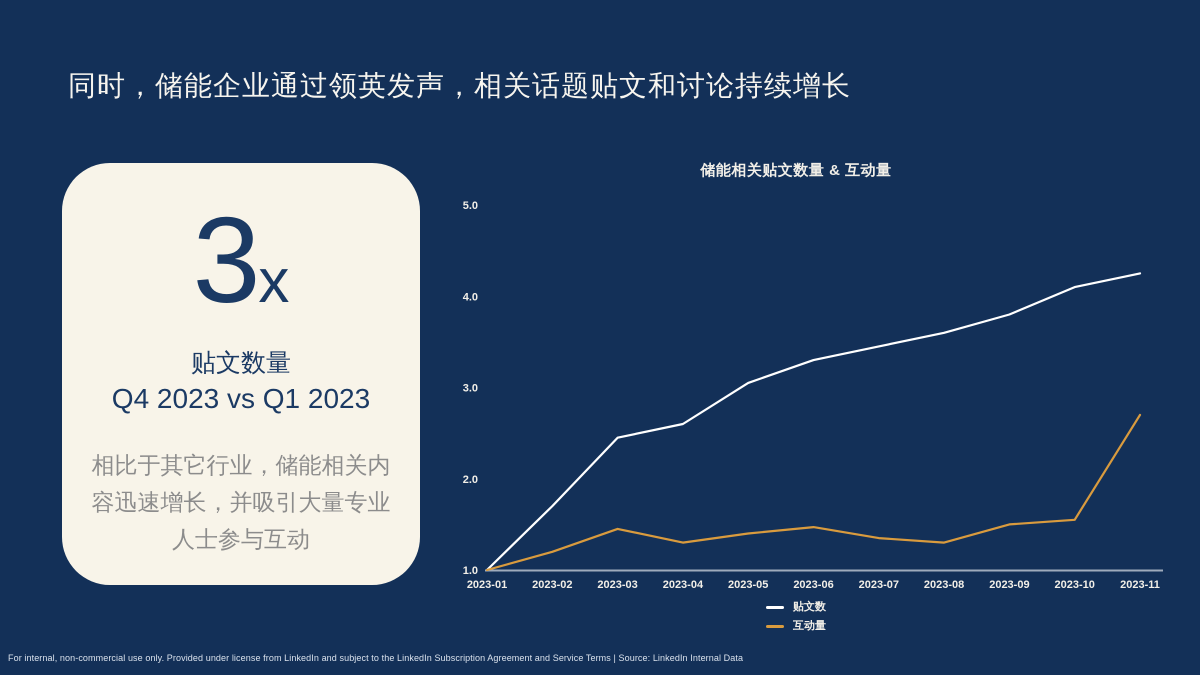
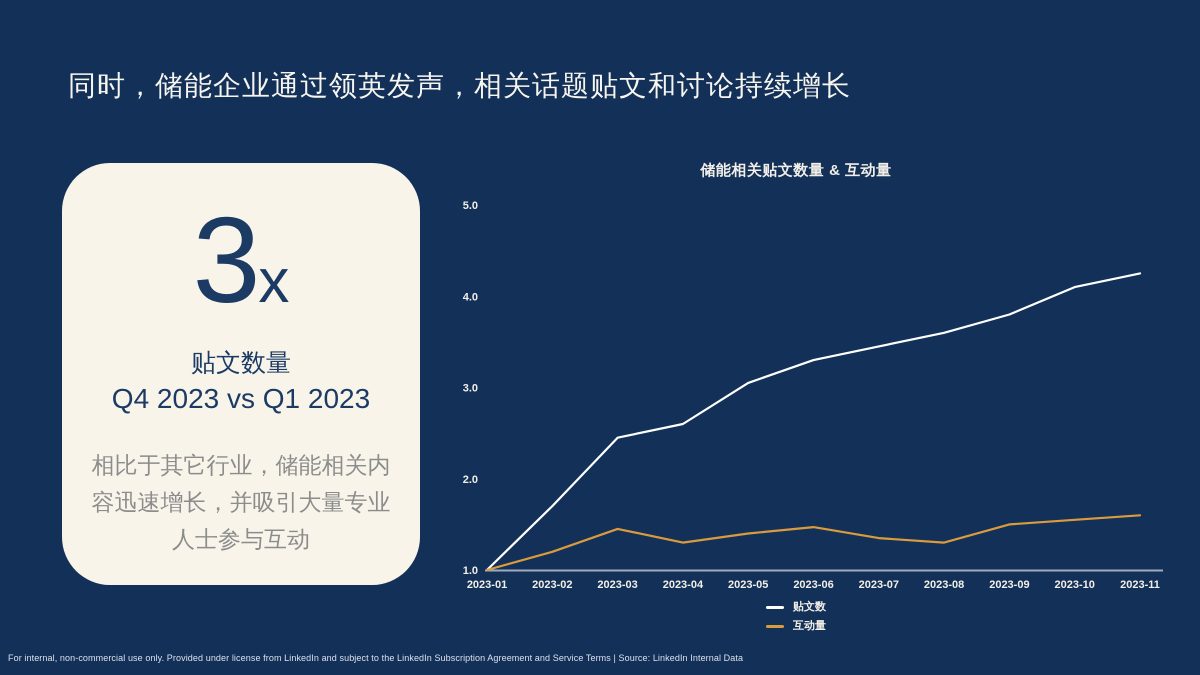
互动量/2023-11: 2.7 -> 1.6
